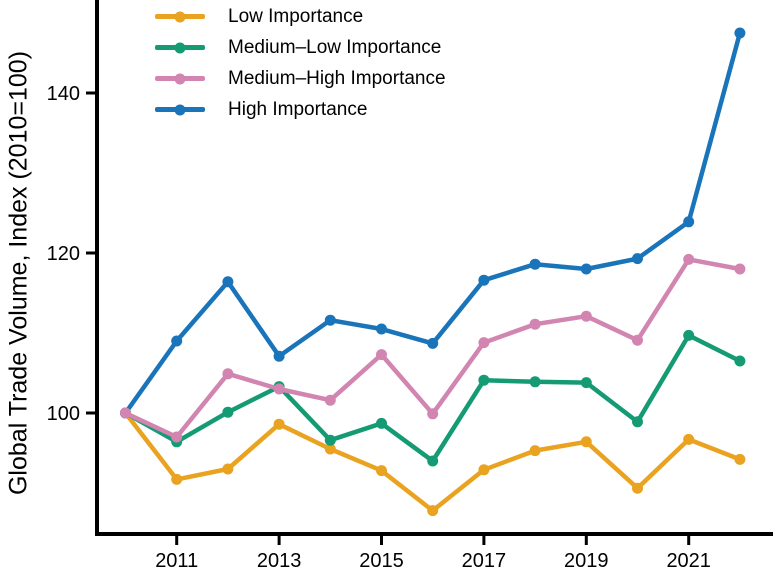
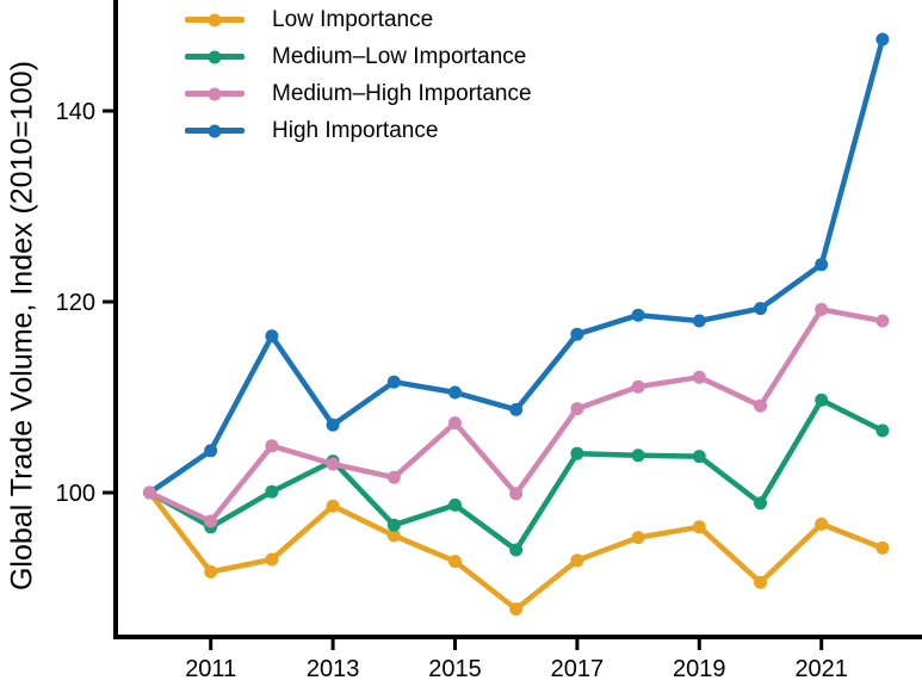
High Importance/2011: 109 -> 104
